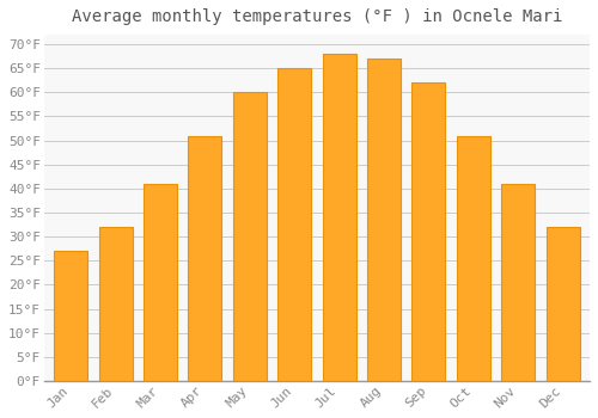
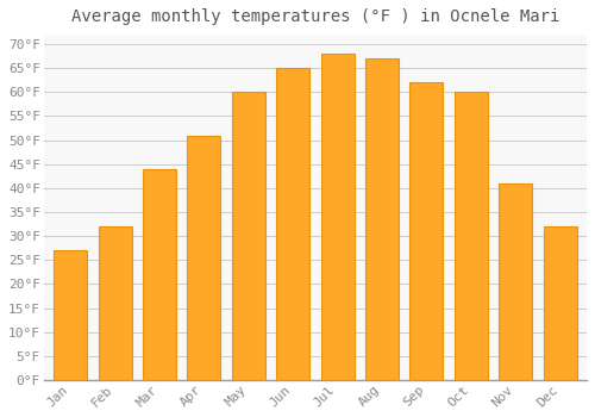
Mar: 41°F -> 44°F
Oct: 51°F -> 60°F
